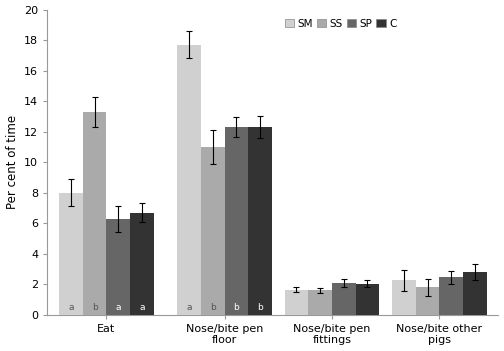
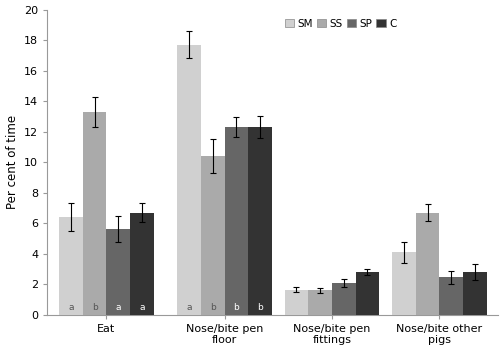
SM/Eat: 8.0 -> 6.4
SP/Eat: 6.3 -> 5.6
SS/Nose/bite pen floor: 11.0 -> 10.4
C/Nose/bite pen fittings: 2.0 -> 2.8
SM/Nose/bite other pigs: 2.2 -> 4.1
SS/Nose/bite other pigs: 1.8 -> 6.7
